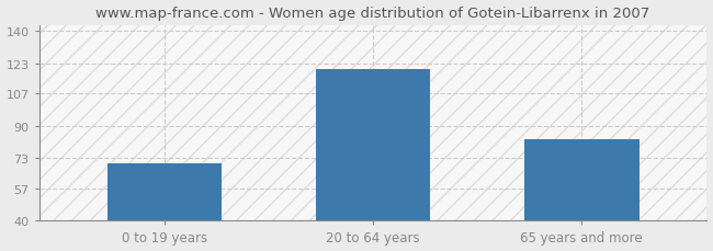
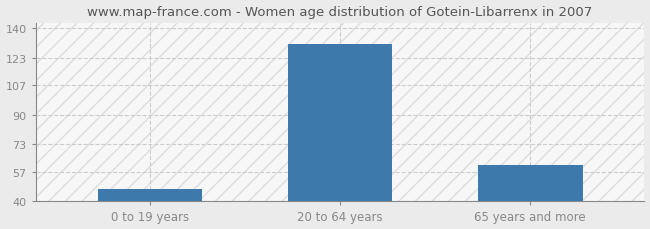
0 to 19 years: 70 -> 47
20 to 64 years: 120 -> 131
65 years and more: 83 -> 61
